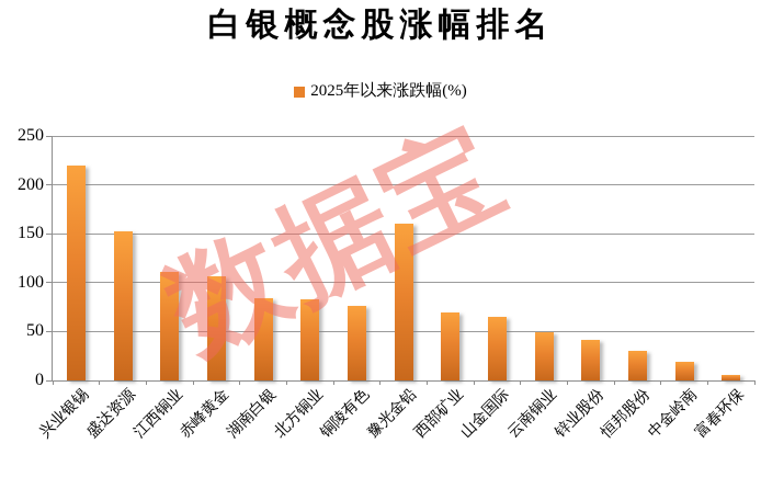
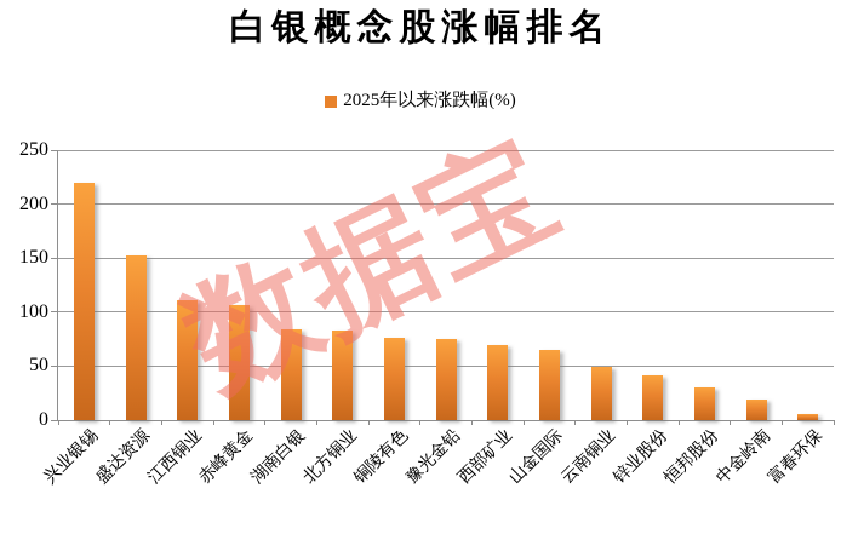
豫光金铅: 160 -> 80
